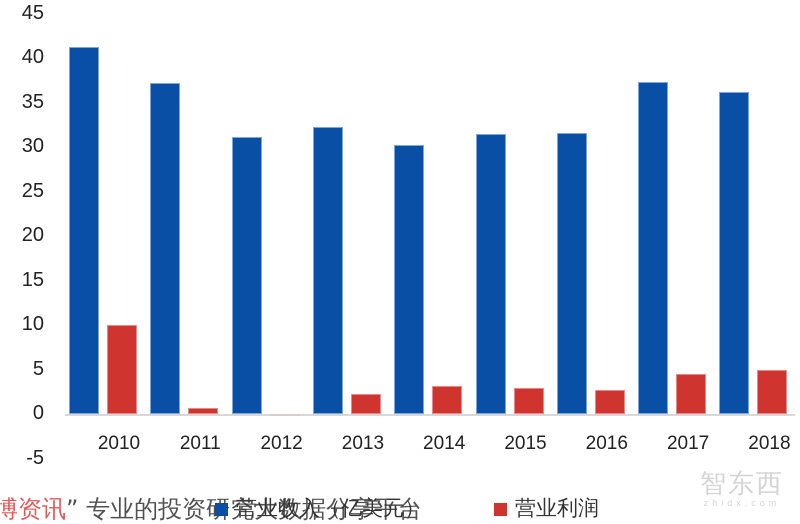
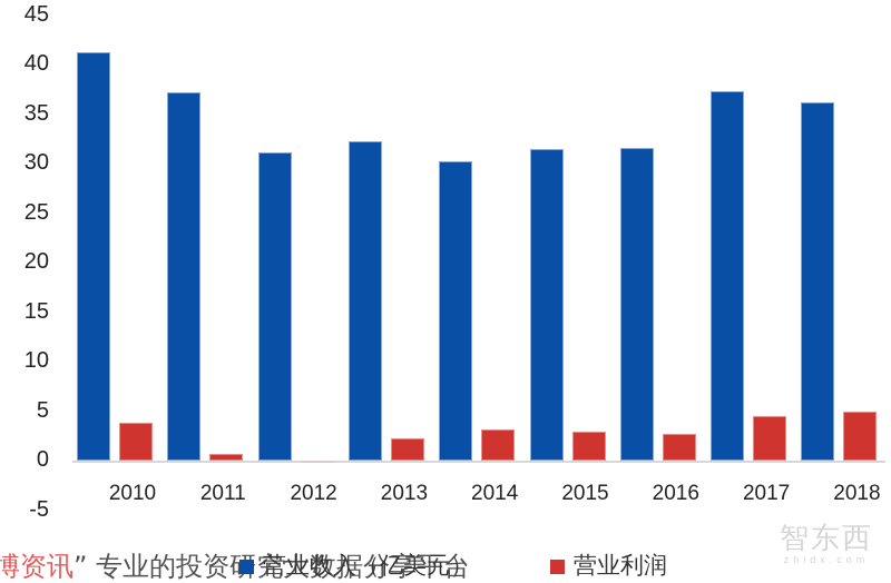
营业利润/2010: 10 -> 4
